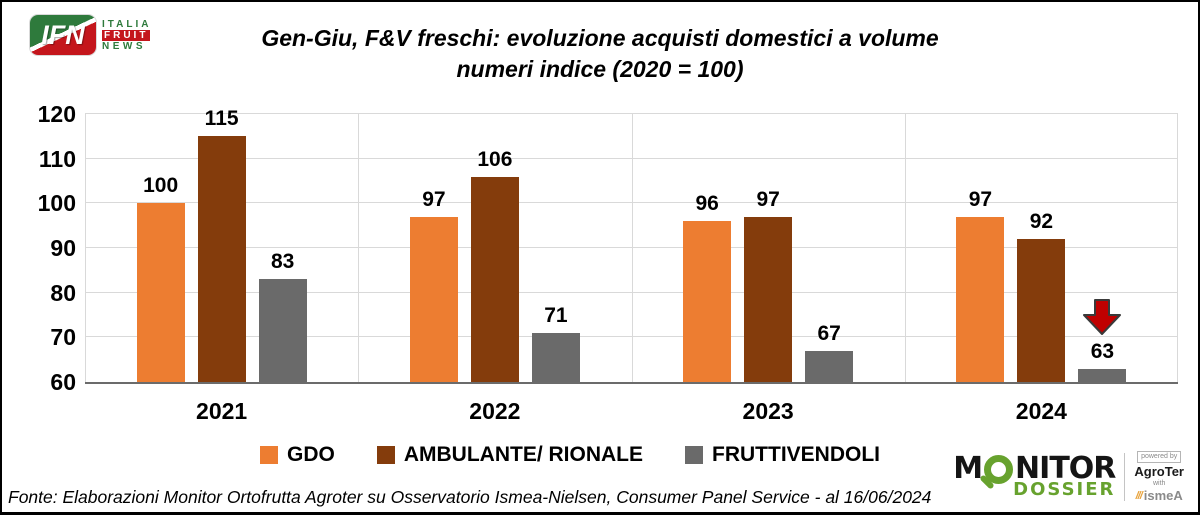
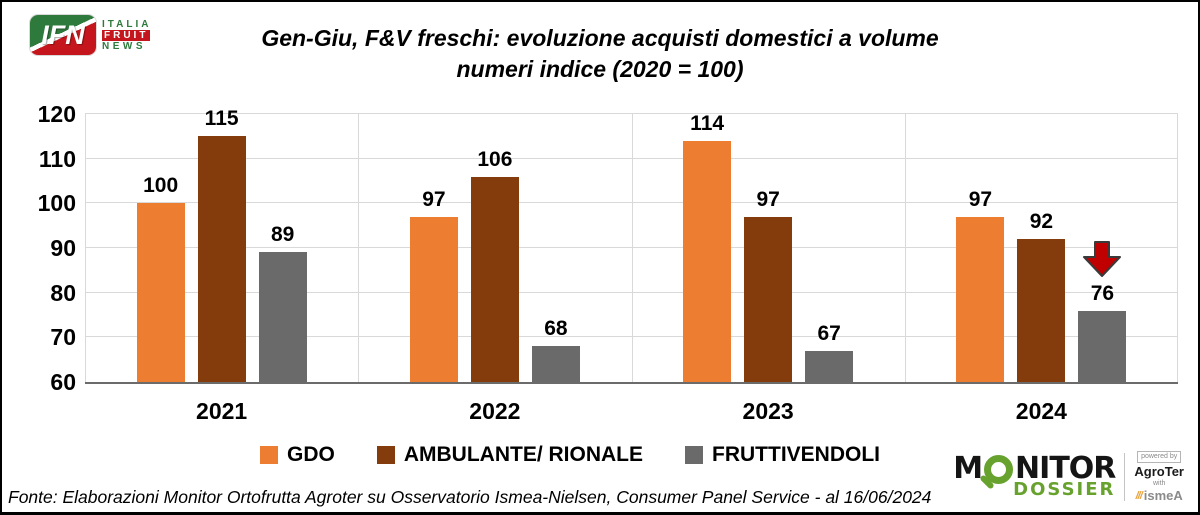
FRUTTIVENDOLI/2021: 83 -> 89
FRUTTIVENDOLI/2022: 71 -> 68
GDO/2023: 96 -> 114
FRUTTIVENDOLI/2024: 63 -> 76
